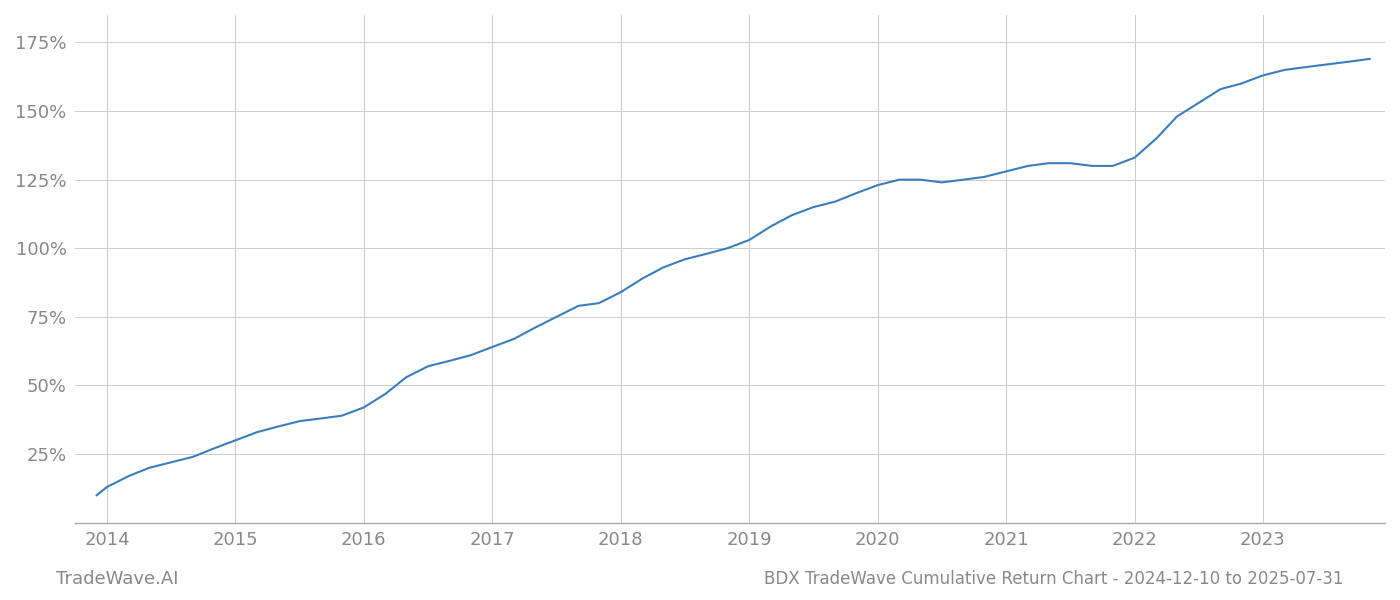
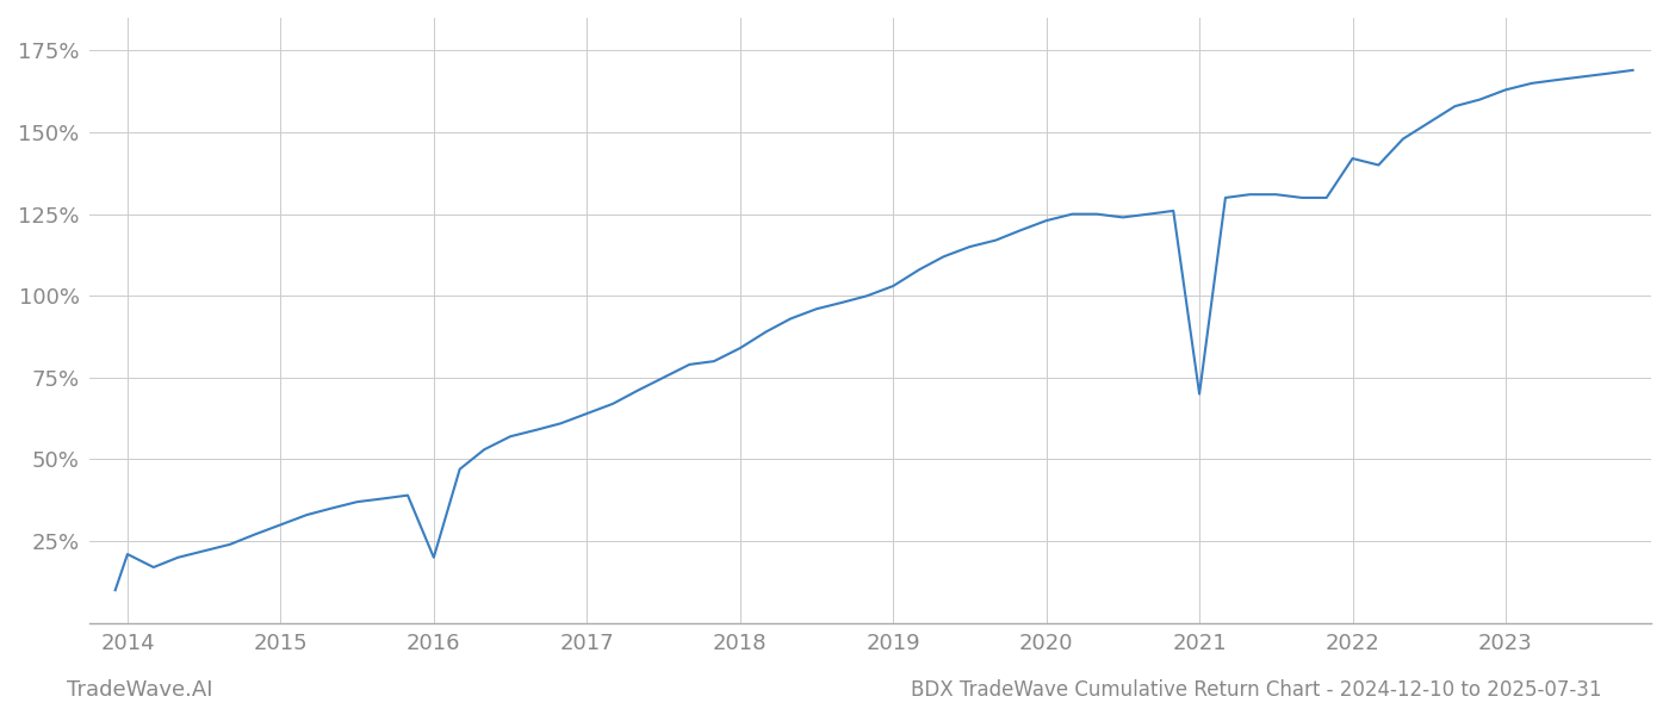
2014: 13% -> 21%
2016: 42% -> 20%
2021: 128% -> 70%
2022: 133% -> 142%
